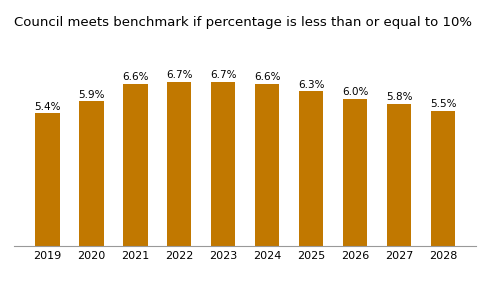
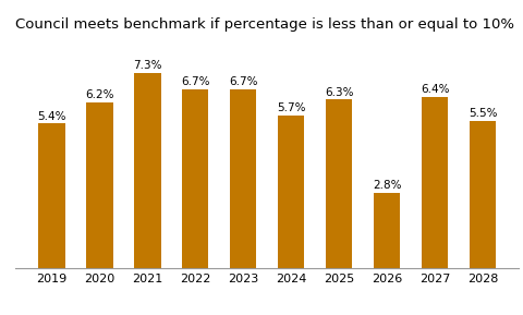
2020: 5.9% -> 6.2%
2021: 6.6% -> 7.3%
2024: 6.6% -> 5.7%
2026: 6.0% -> 2.8%
2027: 5.8% -> 6.4%
